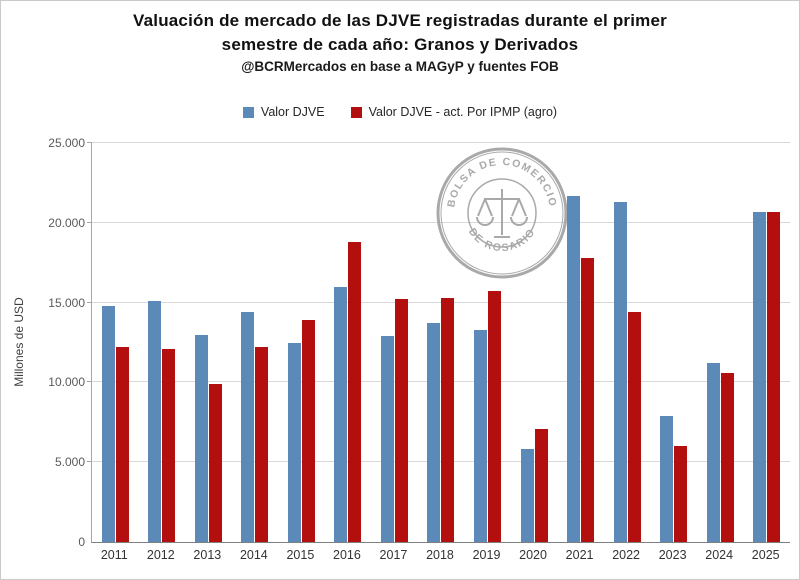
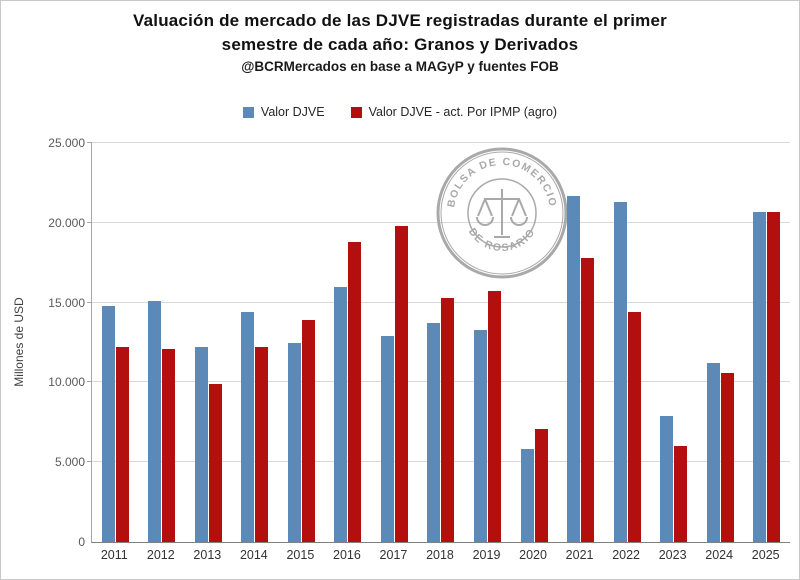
Valor DJVE/2013: 13000 -> 12200
Valor DJVE - act. Por IPMP (agro)/2017: 15200 -> 19800
